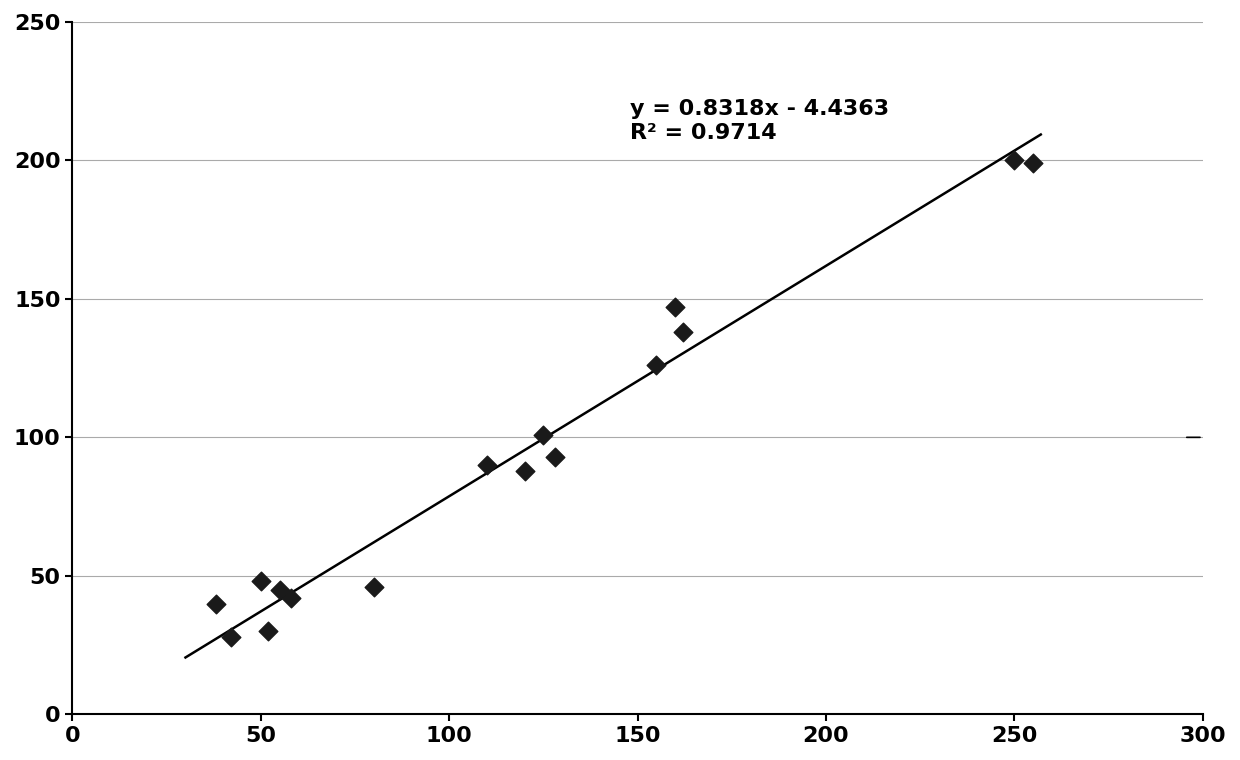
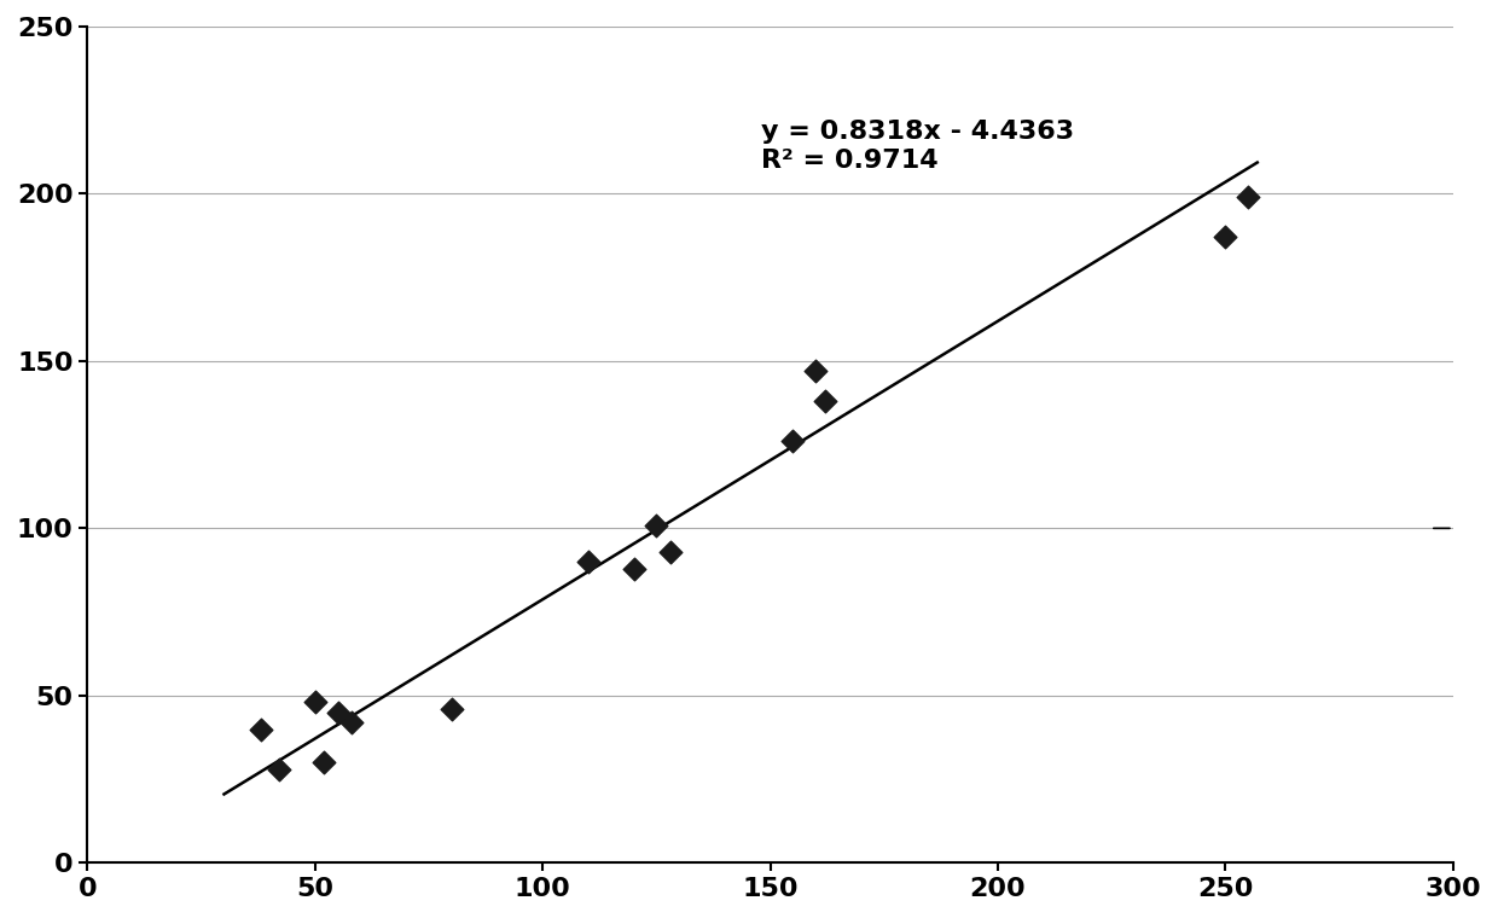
250: 200 -> 187
